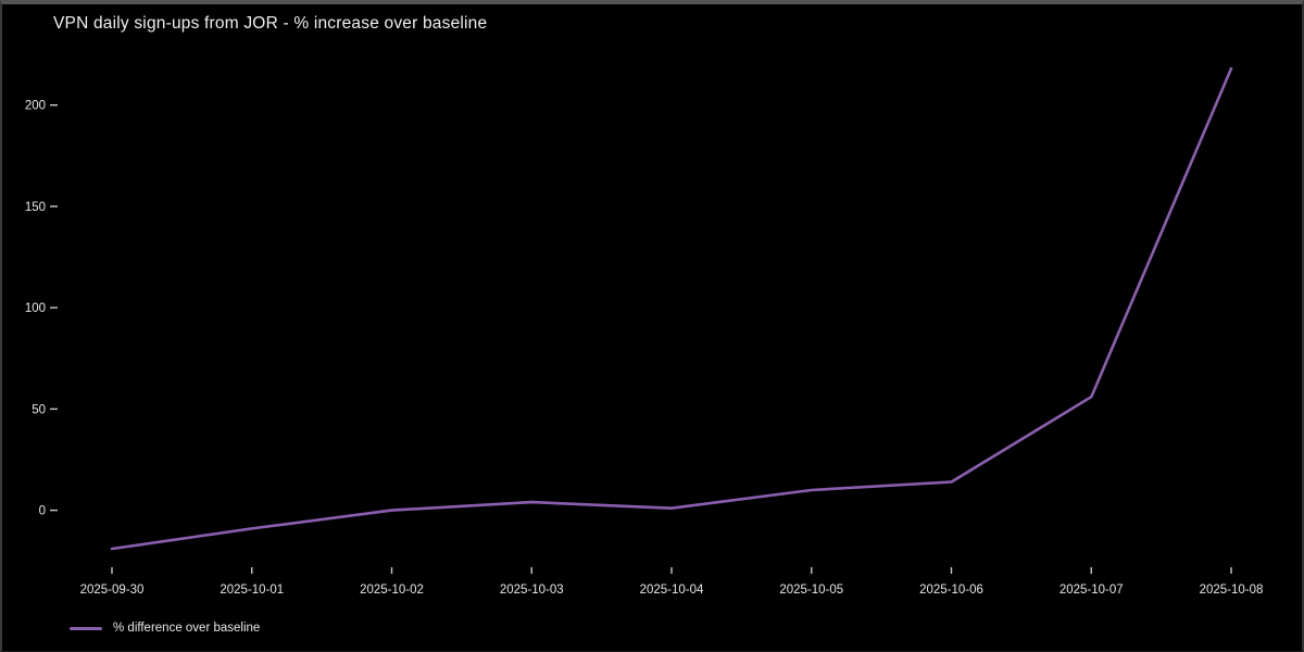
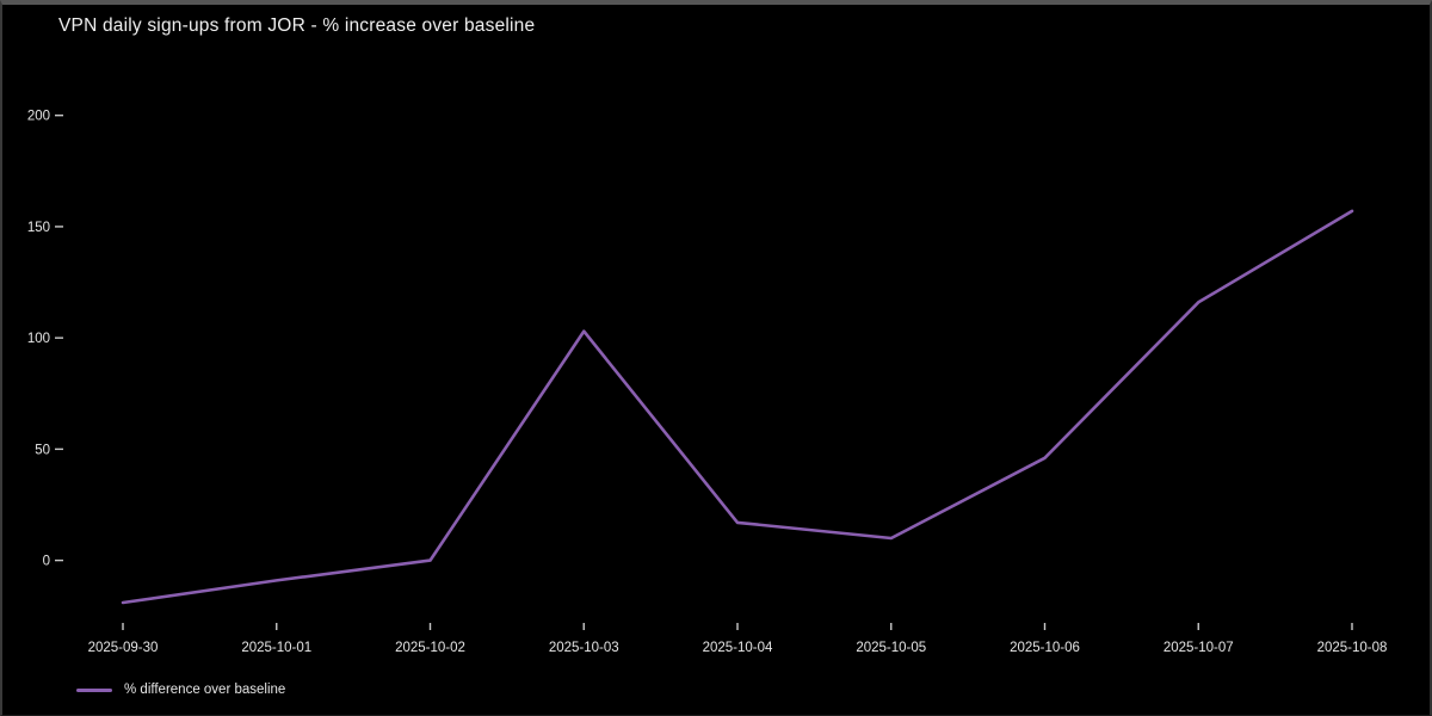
2025-10-03: 4 -> 103
2025-10-04: 1 -> 17
2025-10-06: 14 -> 46
2025-10-07: 56 -> 116
2025-10-08: 218 -> 157
